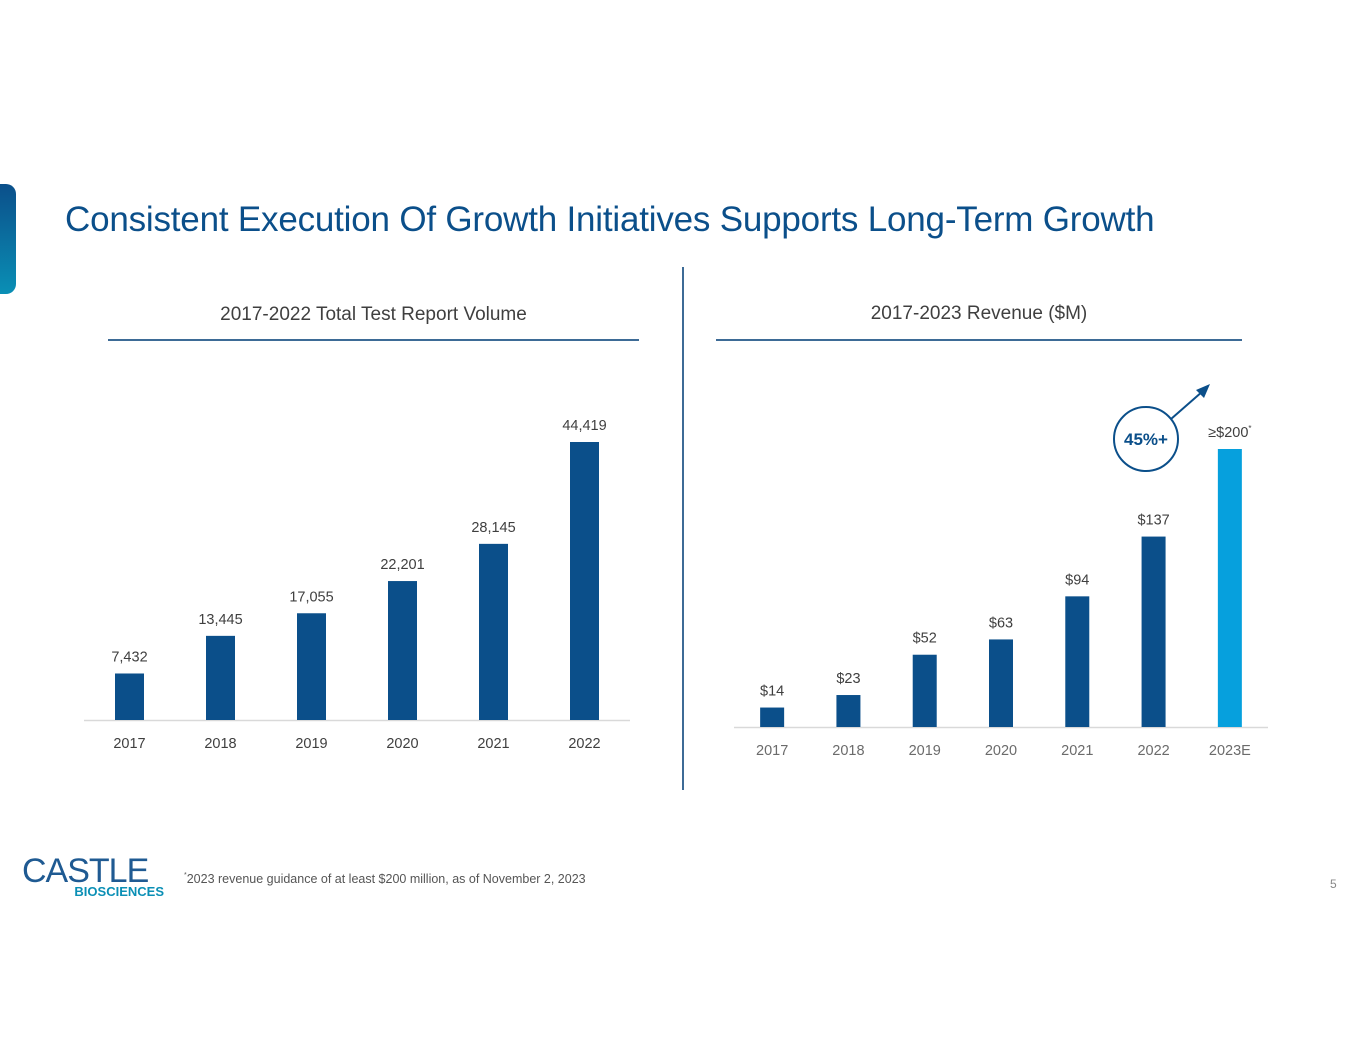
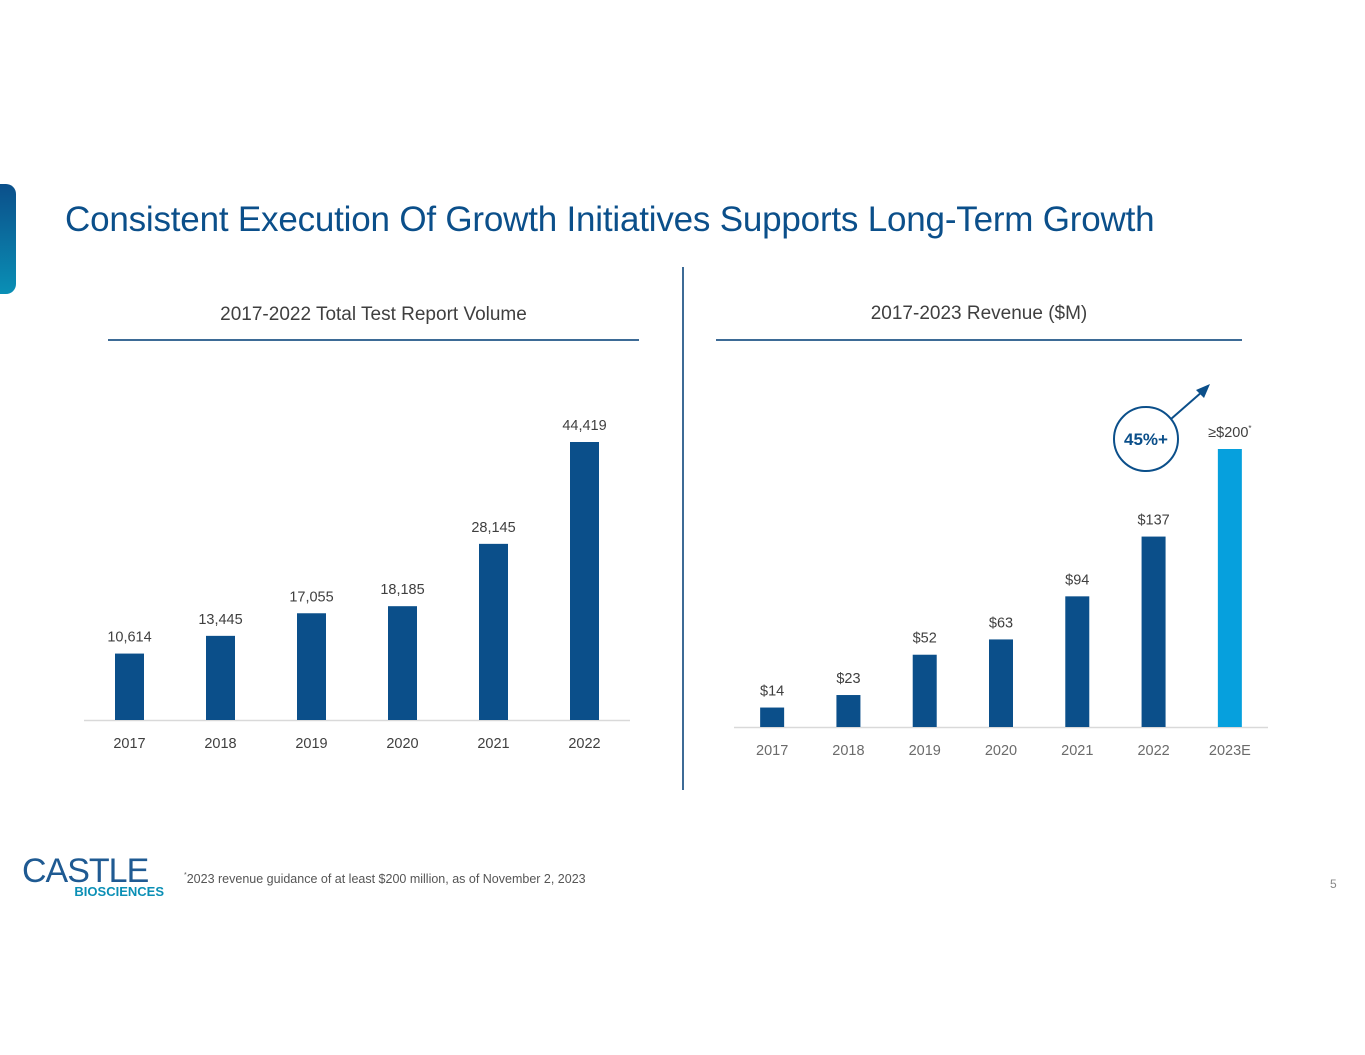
2017-2022 Total Test Report Volume/2017: 7,432 -> 10,614
2017-2022 Total Test Report Volume/2020: 22,201 -> 18,185
